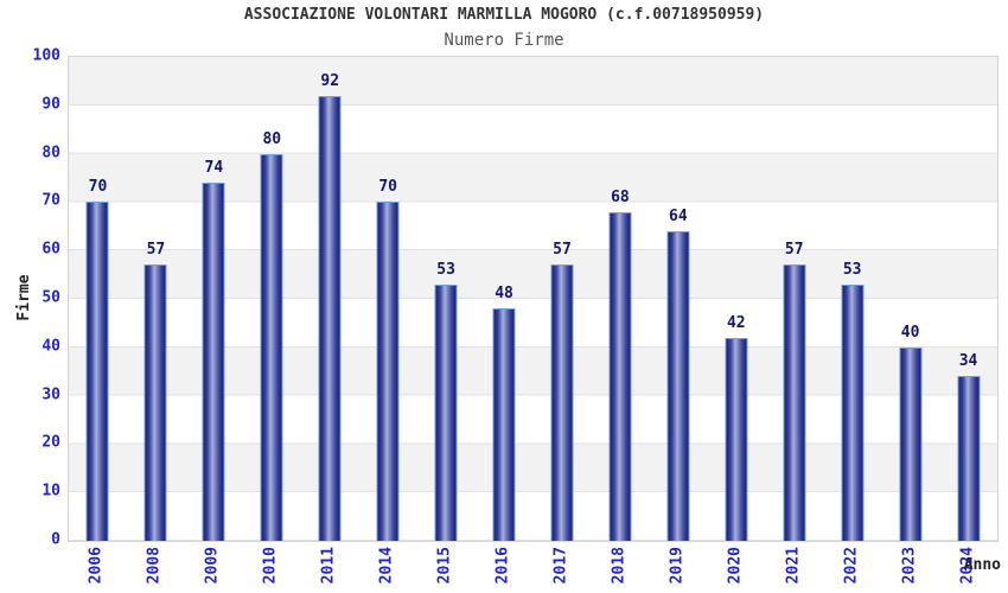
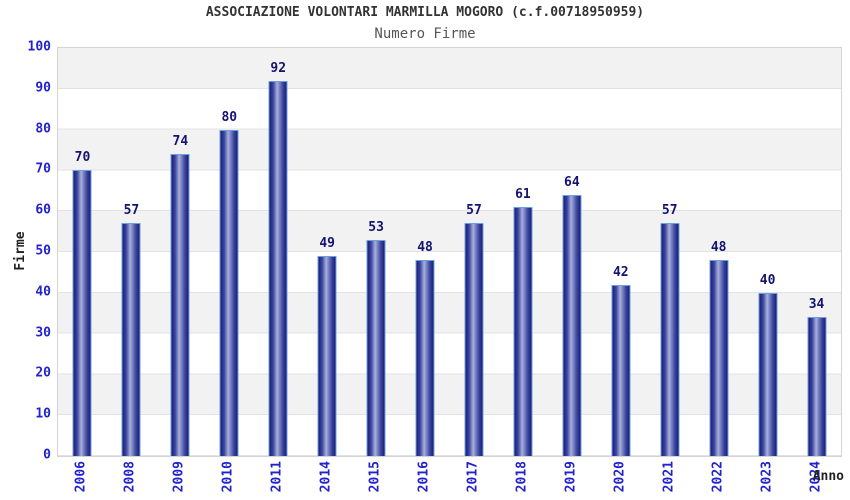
2014: 70 -> 49
2018: 68 -> 61
2022: 53 -> 48
